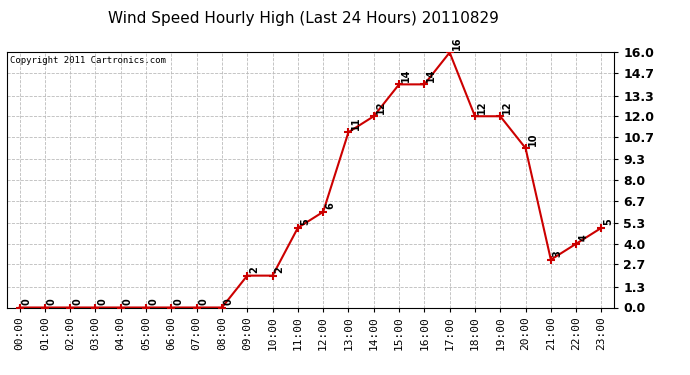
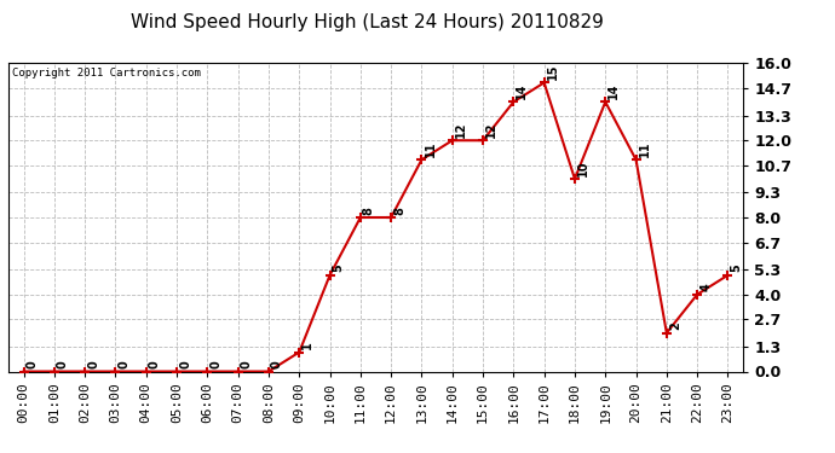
09:00: 2 -> 1
10:00: 2 -> 5
11:00: 5 -> 8
12:00: 6 -> 8
15:00: 14 -> 12
17:00: 16 -> 15
18:00: 12 -> 10
19:00: 12 -> 14
20:00: 10 -> 11
21:00: 3 -> 2
